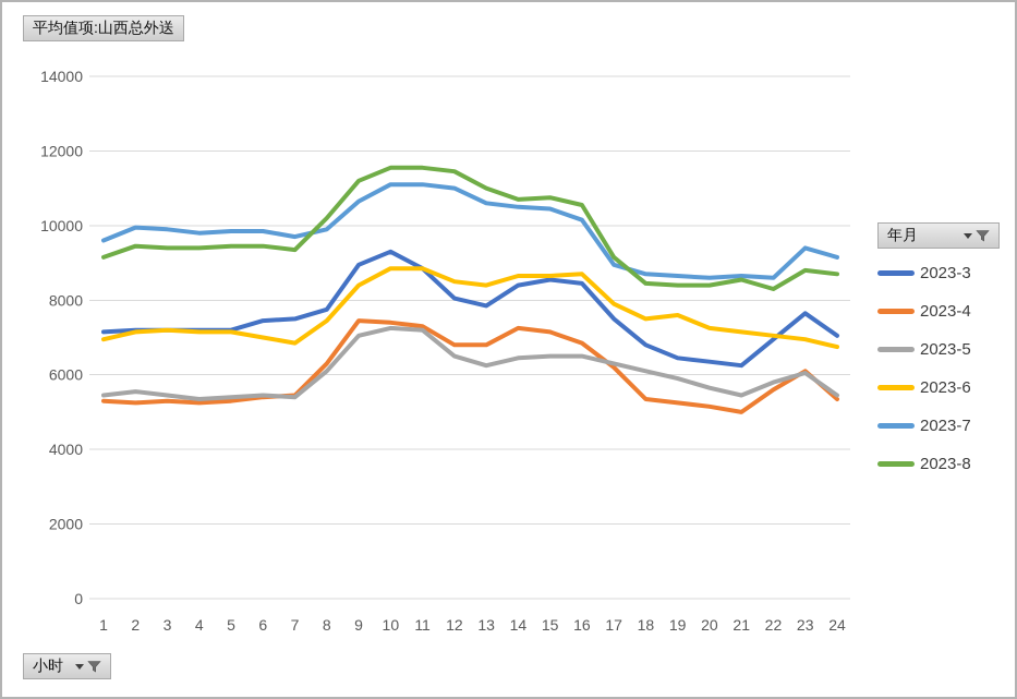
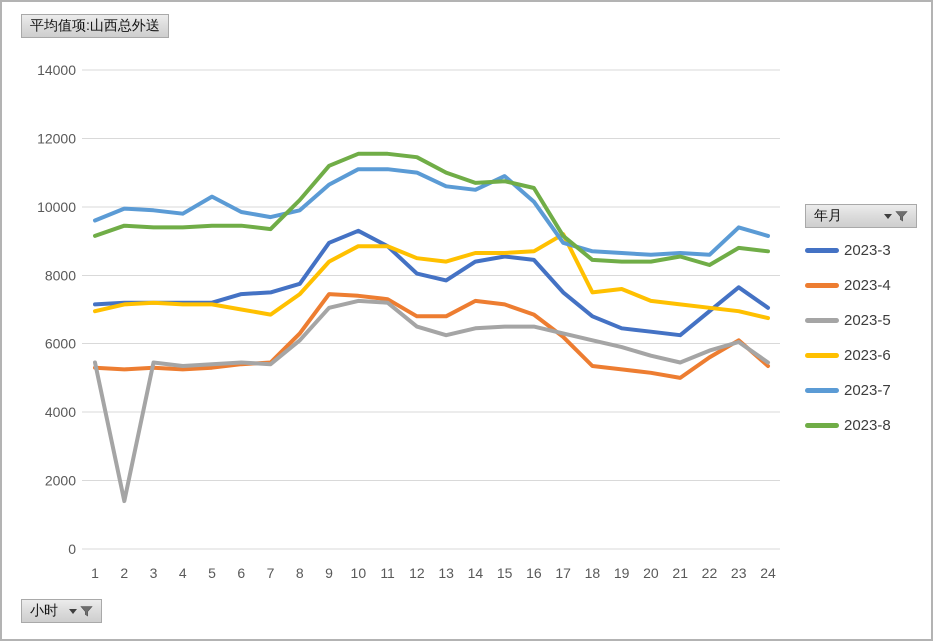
2023-5/2: 5600 -> 1400
2023-7/5: 9800 -> 10300
2023-7/15: 10400 -> 10900
2023-6/17: 7900 -> 9200
